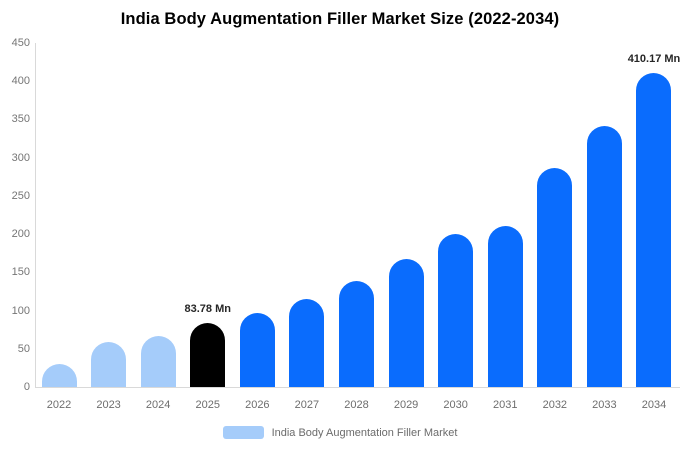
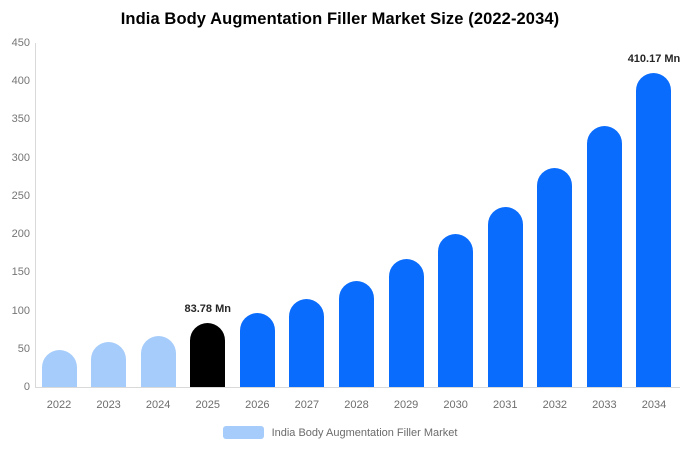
2022: 30 -> 50
2031: 210 -> 240
